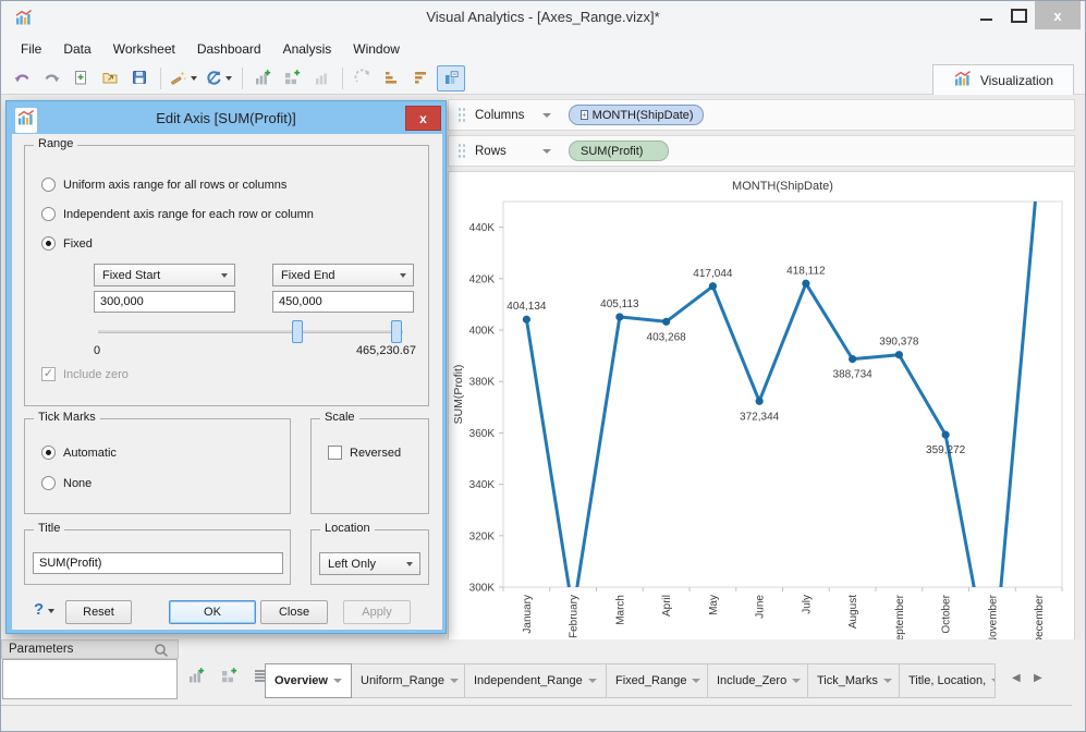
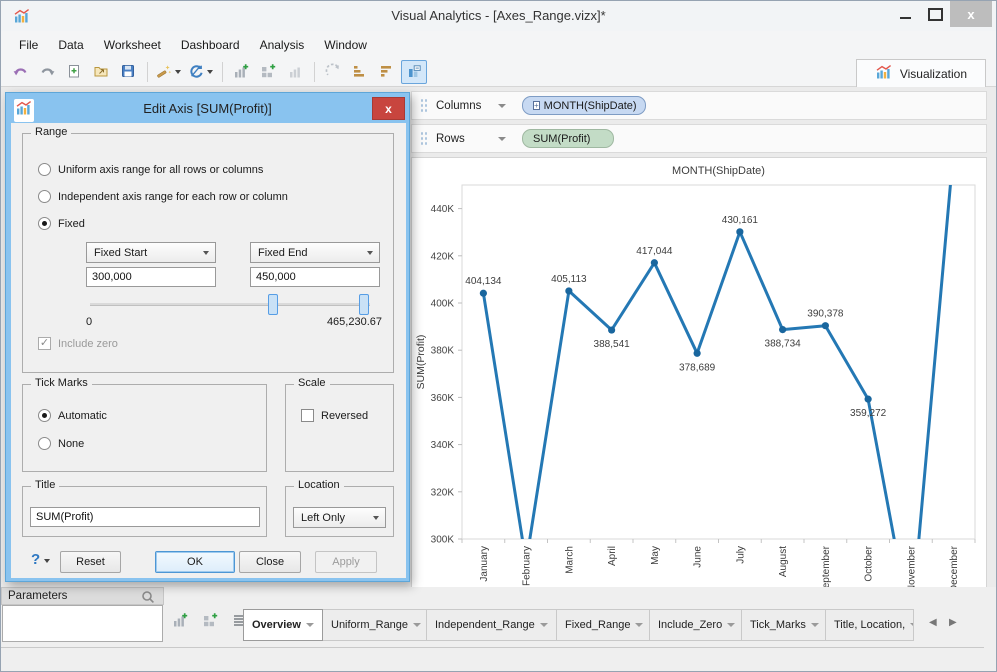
April: 403,268 -> 388,541
June: 372,344 -> 378,689
July: 418,112 -> 430,161
